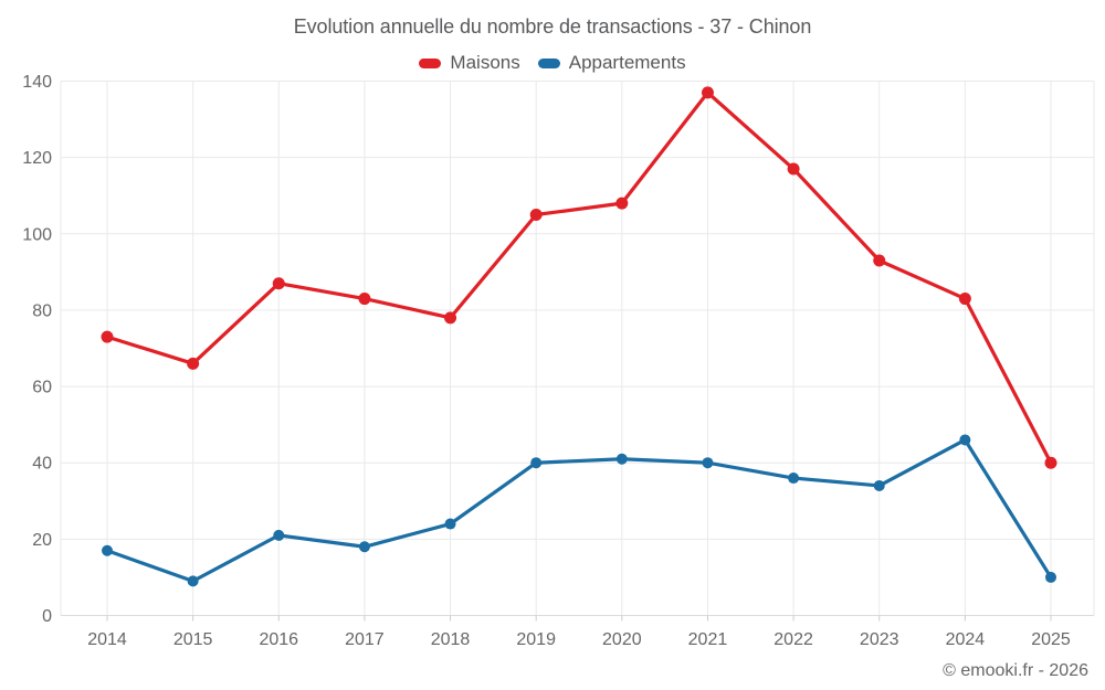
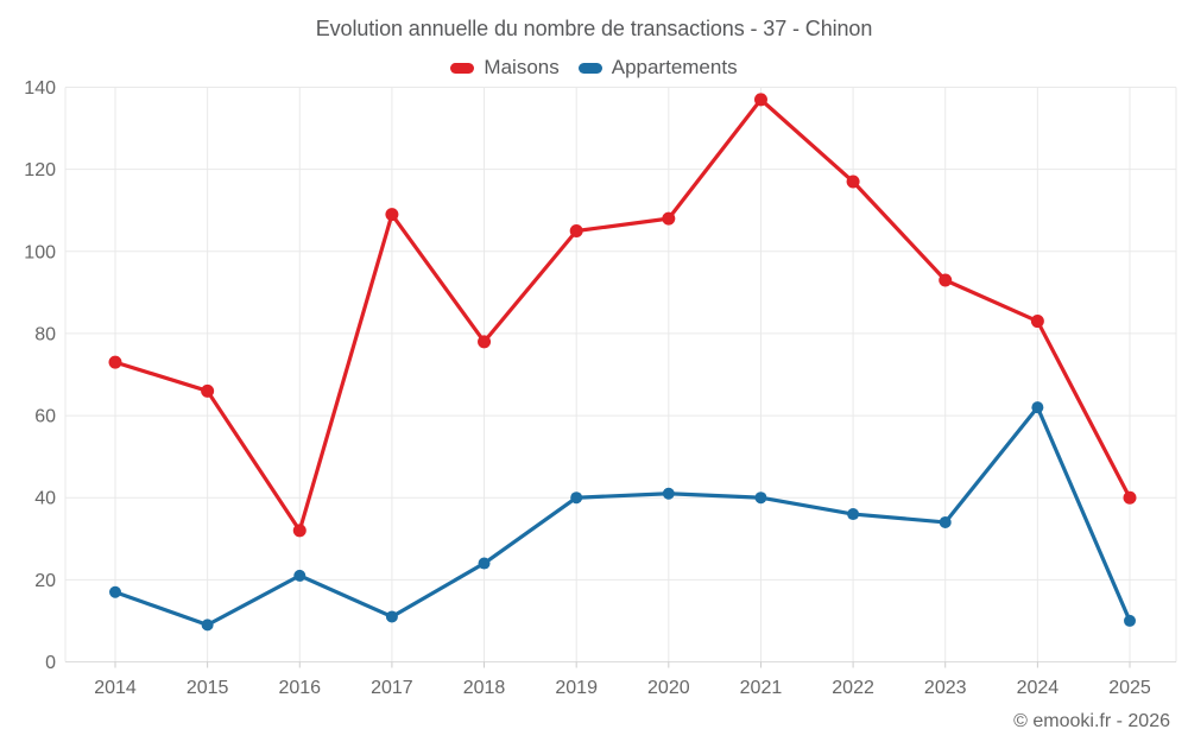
Maisons/2016: 87 -> 32
Maisons/2017: 83 -> 109
Appartements/2017: 18 -> 11
Appartements/2024: 46 -> 62
